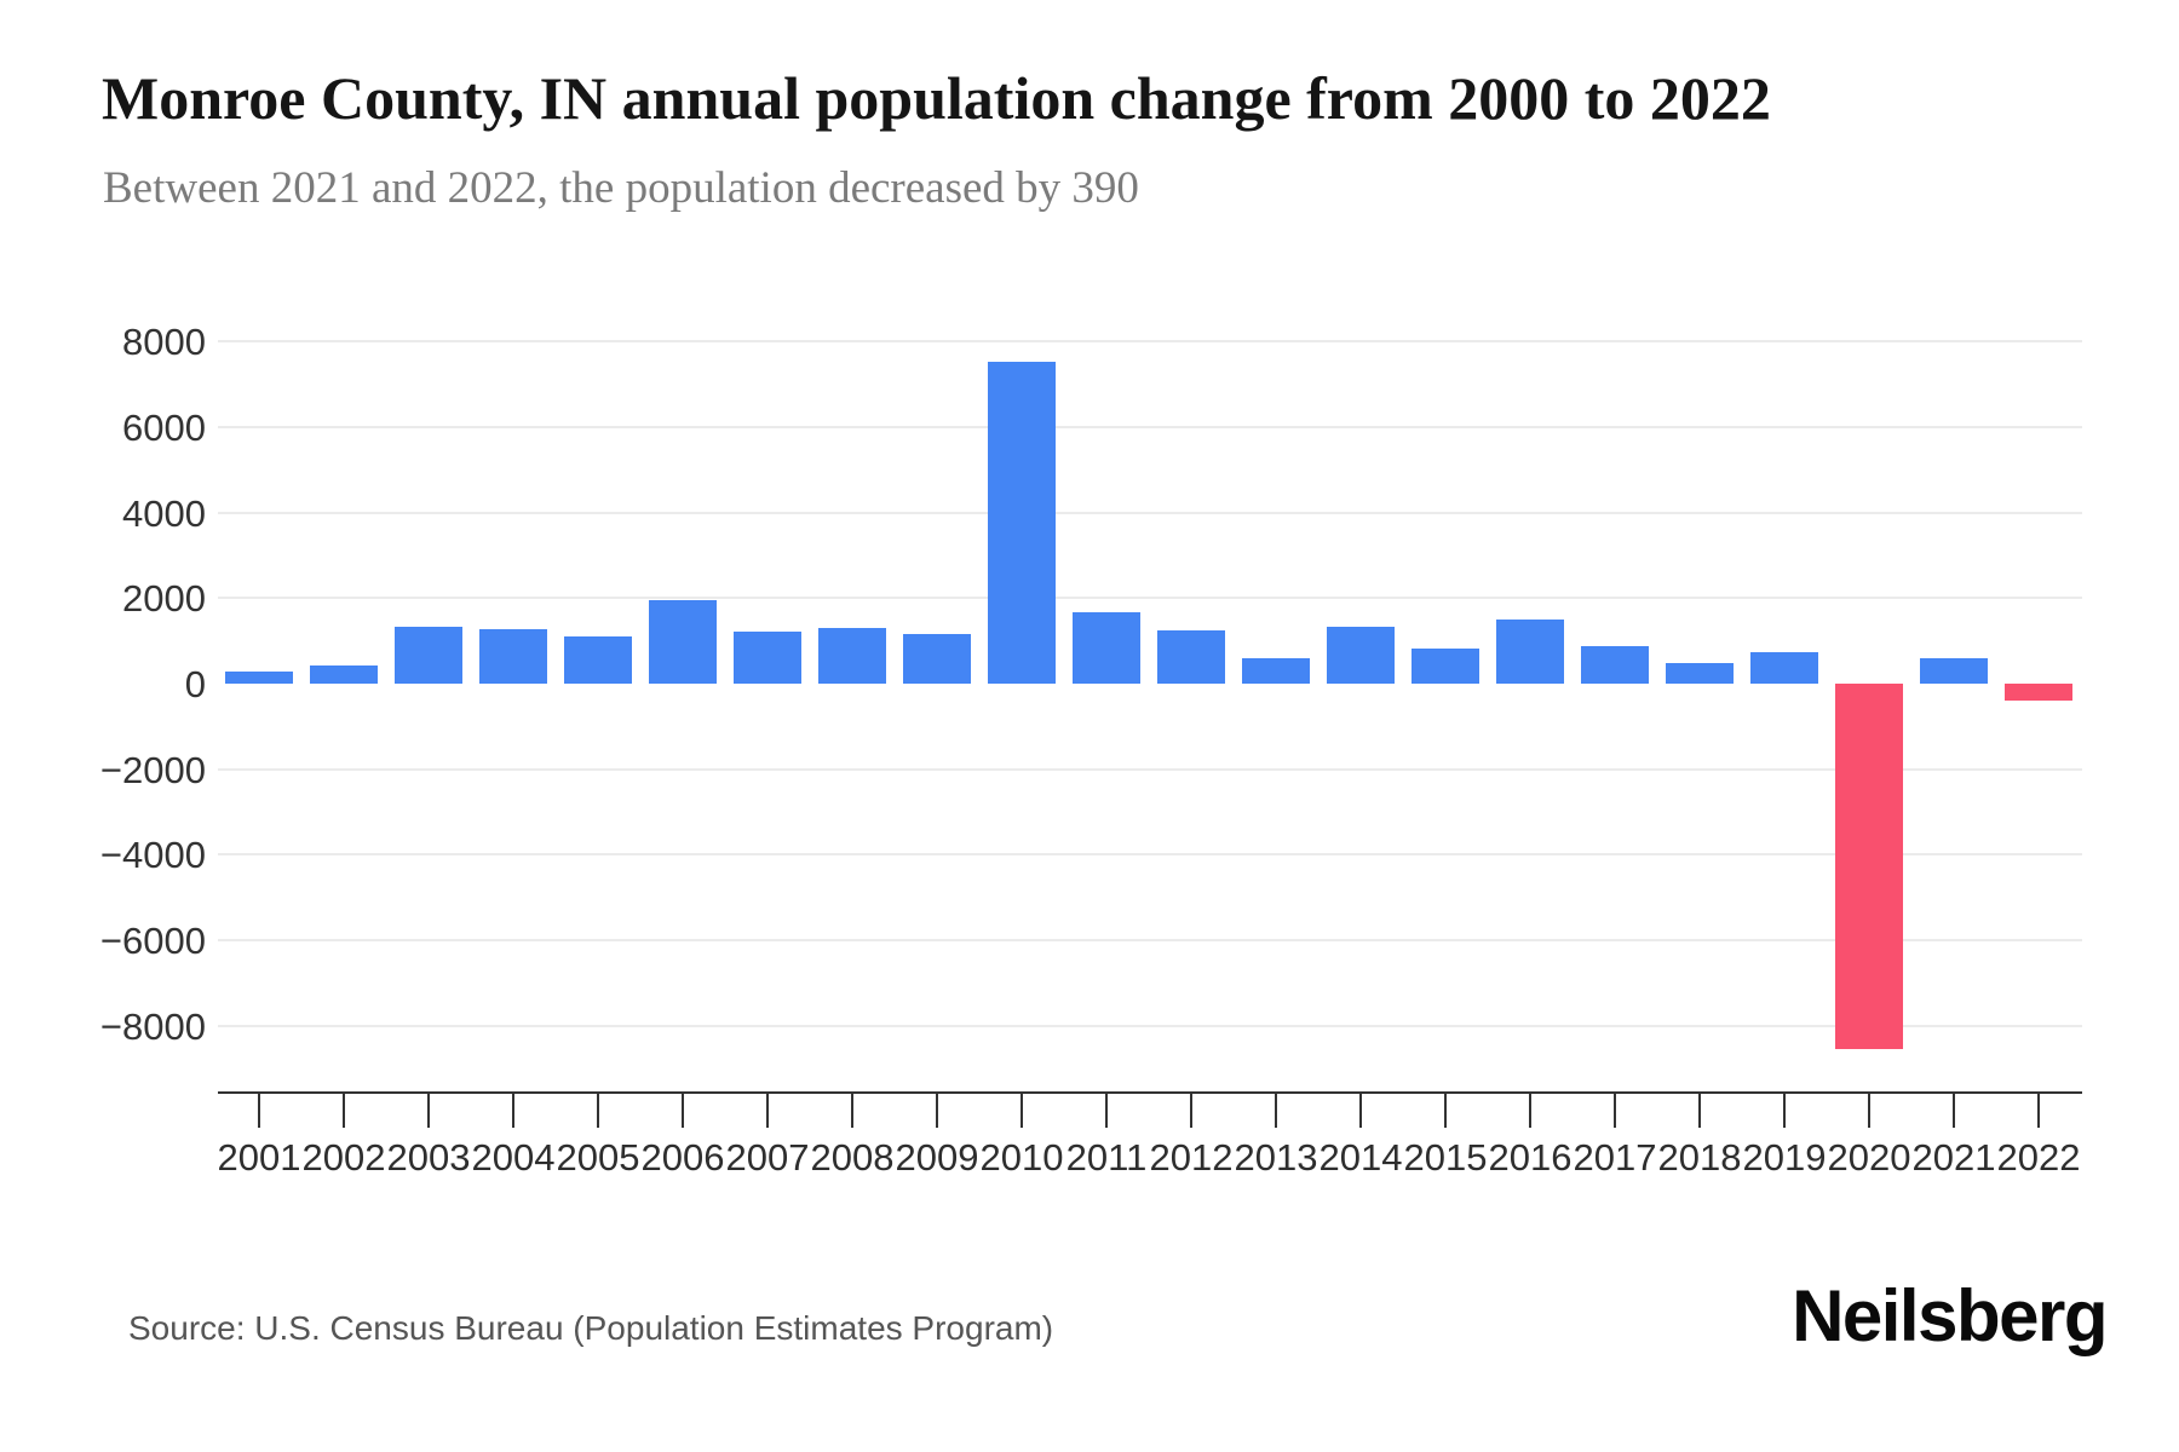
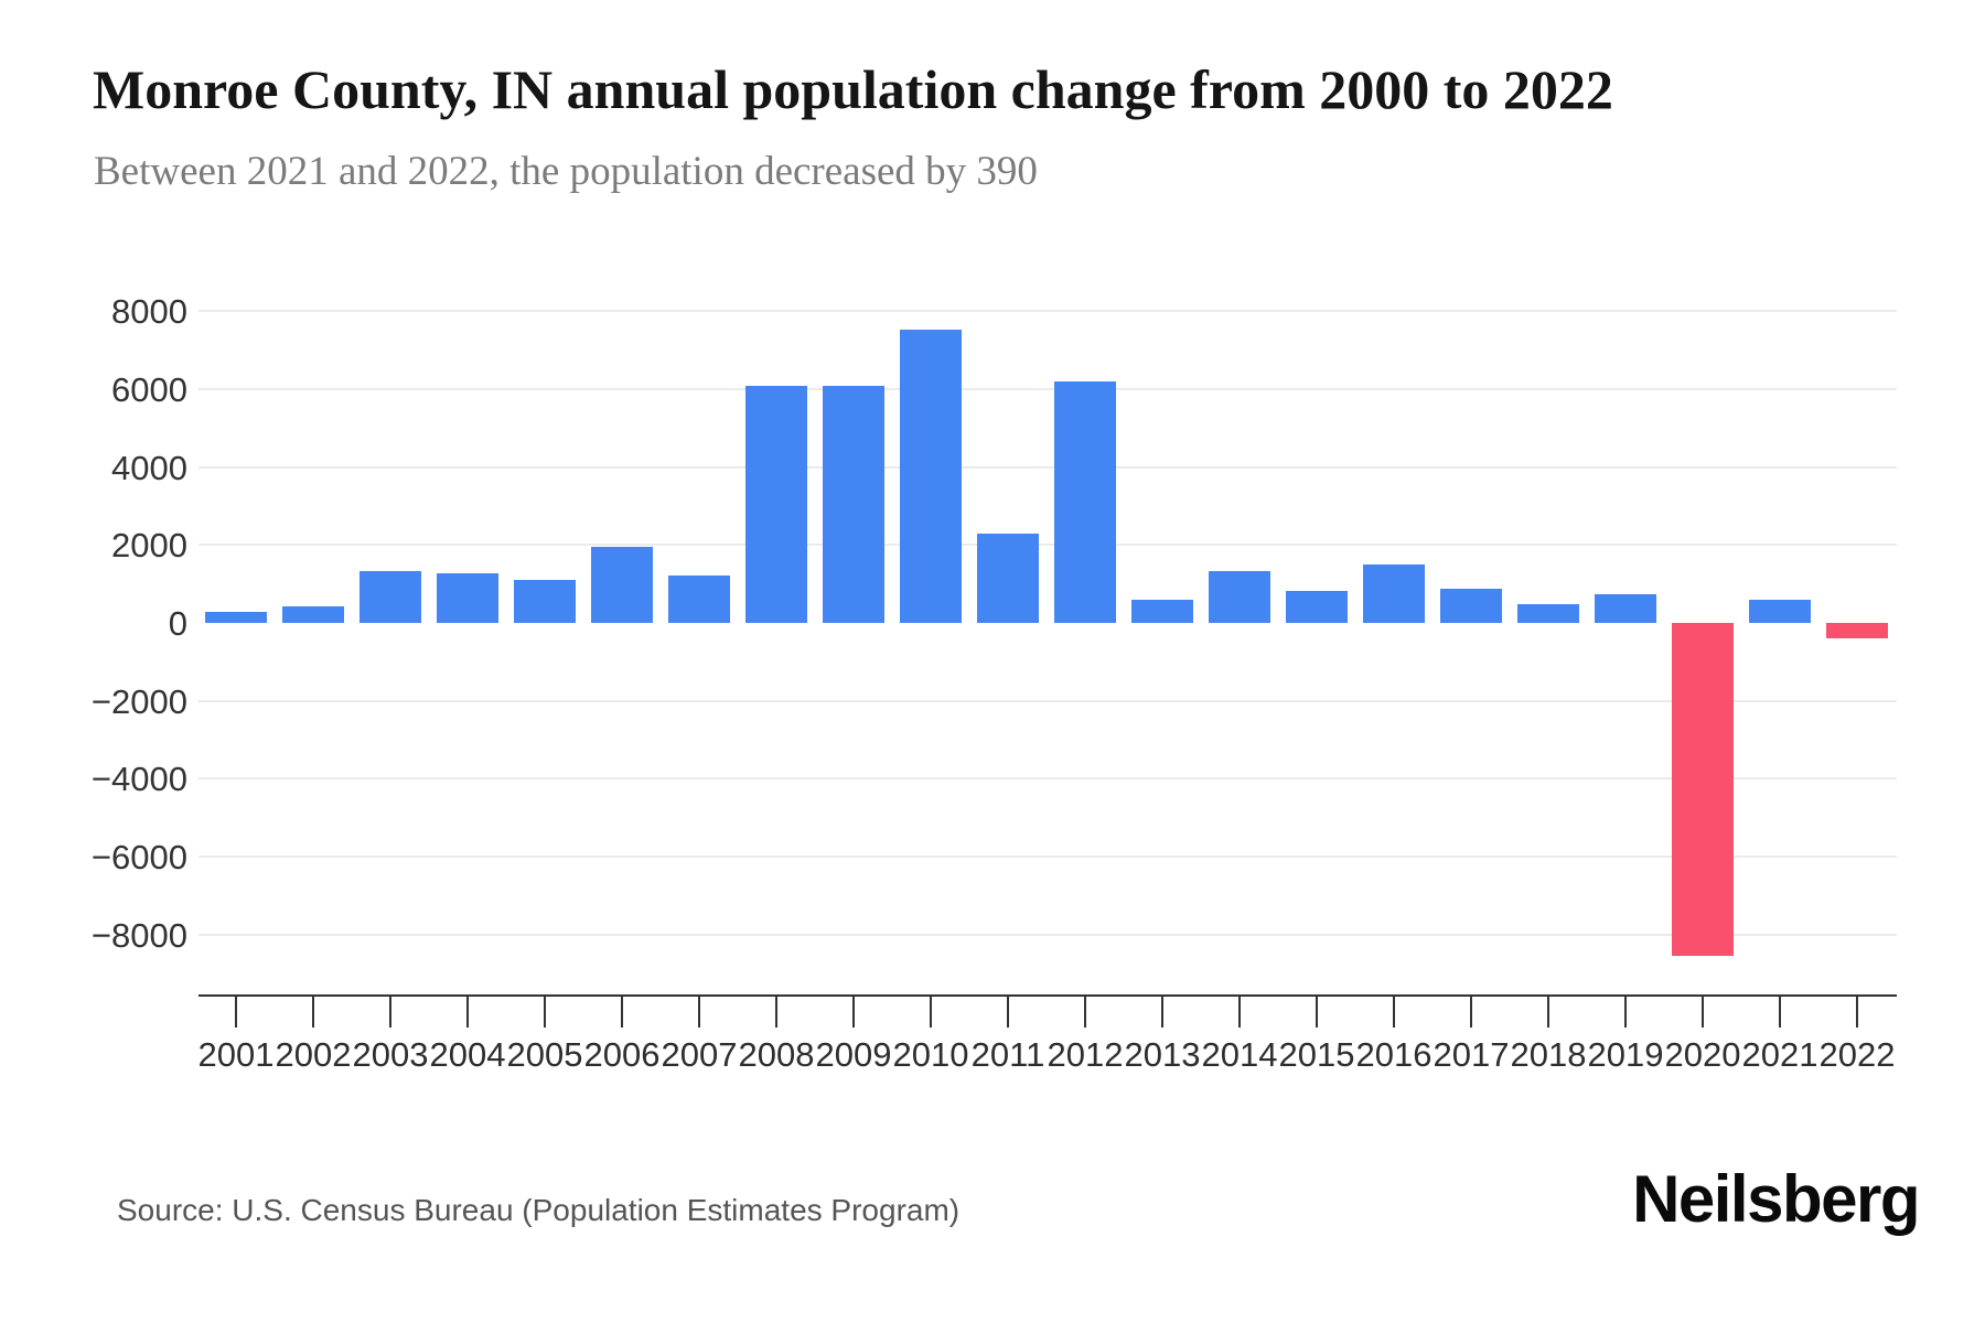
2008: 1300 -> 6100
2009: 1200 -> 6100
2011: 1700 -> 2300
2012: 1200 -> 6200
